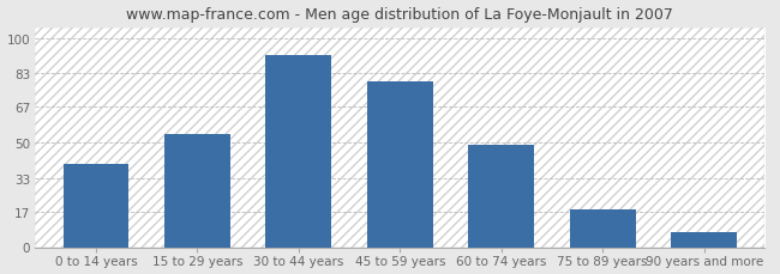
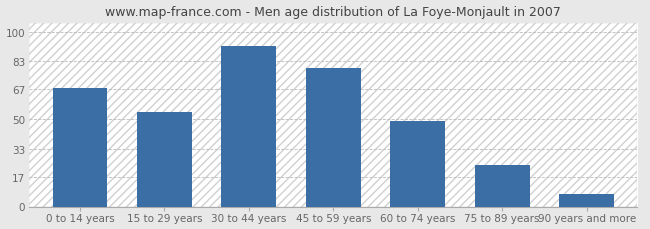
0 to 14 years: 40 -> 68
75 to 89 years: 18 -> 24
